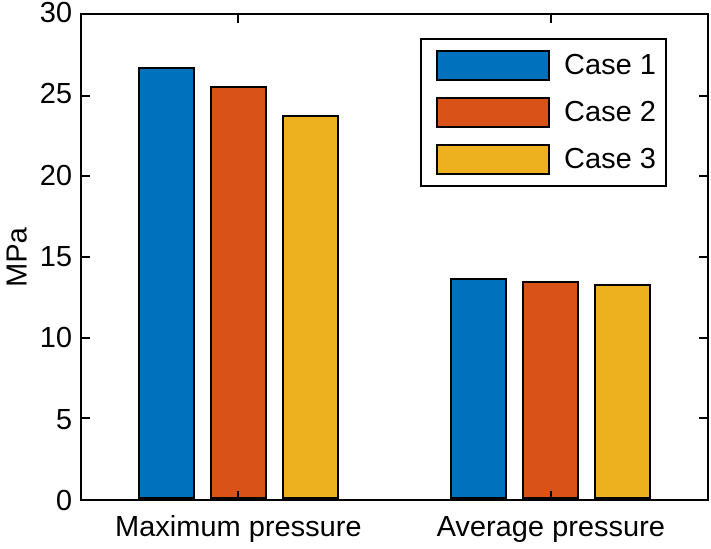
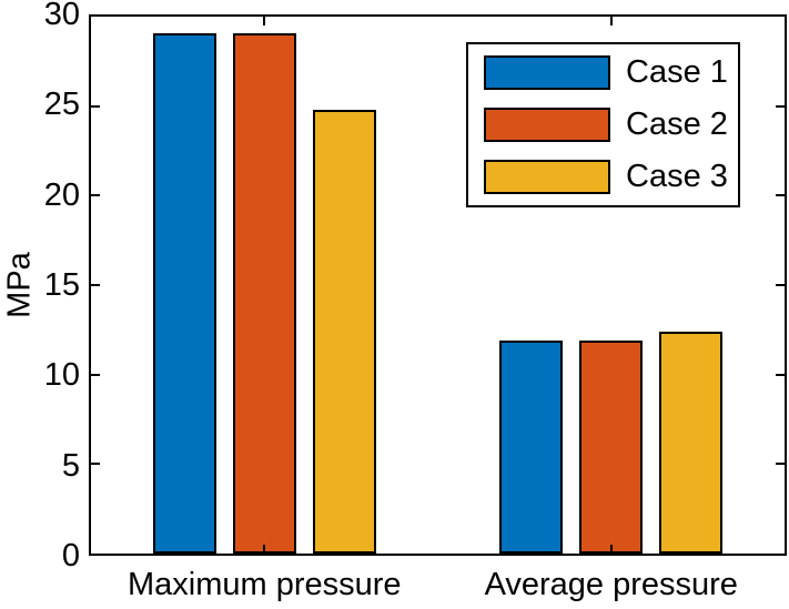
Case 1/Maximum pressure: 26.8 -> 29.1
Case 2/Maximum pressure: 25.6 -> 29.1
Case 3/Maximum pressure: 23.8 -> 24.8
Case 1/Average pressure: 13.7 -> 11.9
Case 2/Average pressure: 13.5 -> 11.9
Case 3/Average pressure: 13.3 -> 12.4
